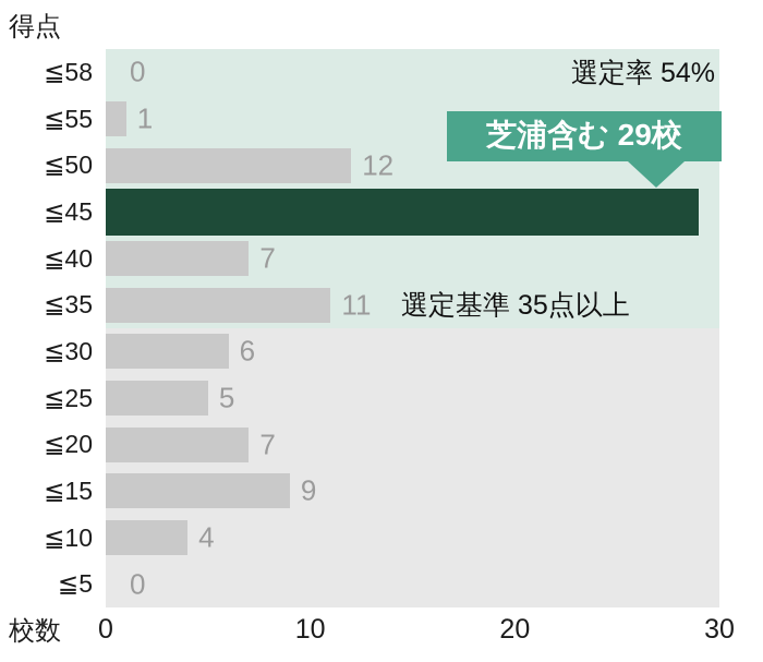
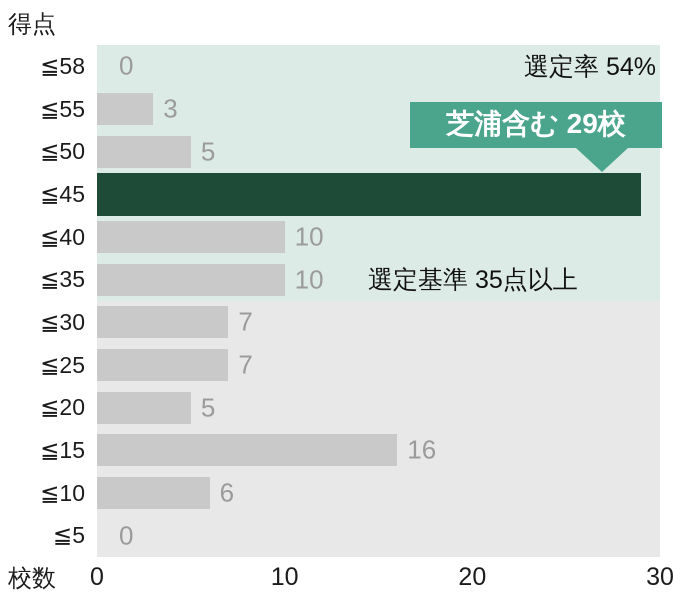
≦55: 1 -> 3
≦50: 12 -> 5
≦40: 7 -> 10
≦35: 11 -> 10
≦30: 6 -> 7
≦25: 5 -> 7
≦20: 7 -> 5
≦15: 9 -> 16
≦10: 4 -> 6
